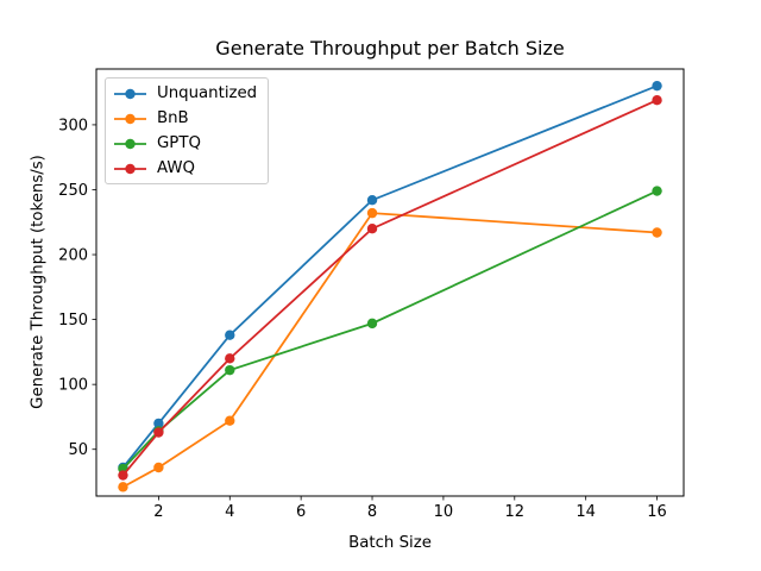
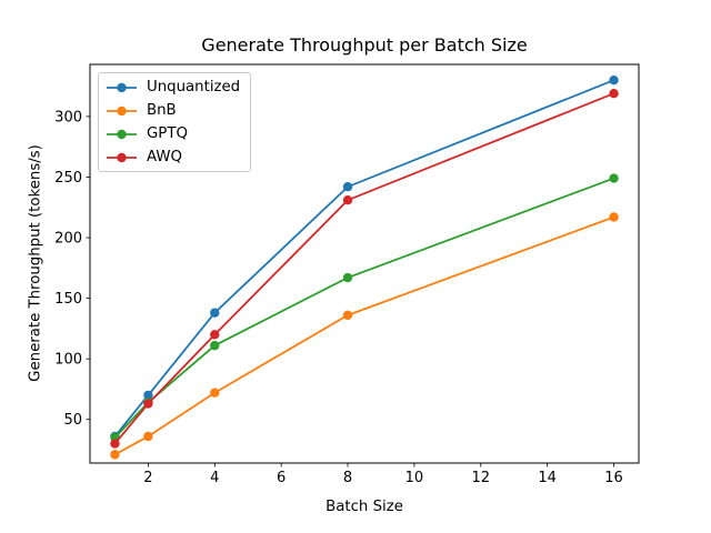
BnB/8: 232 -> 136
GPTQ/8: 147 -> 167
AWQ/8: 220 -> 231
